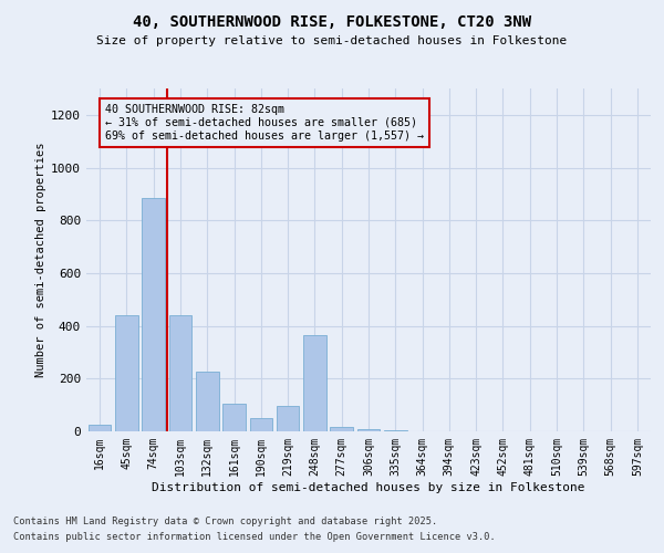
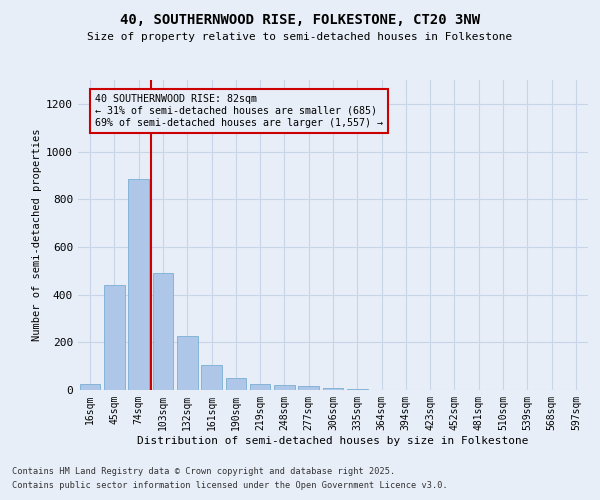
103sqm: 440 -> 490
219sqm: 95 -> 25
248sqm: 365 -> 20
